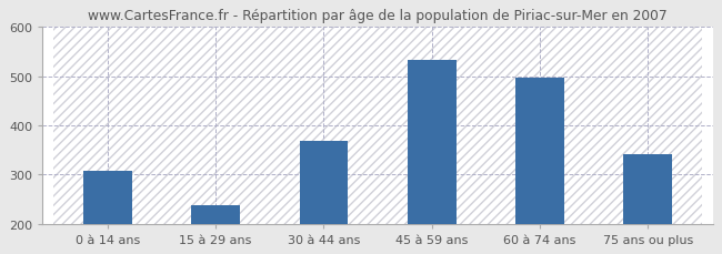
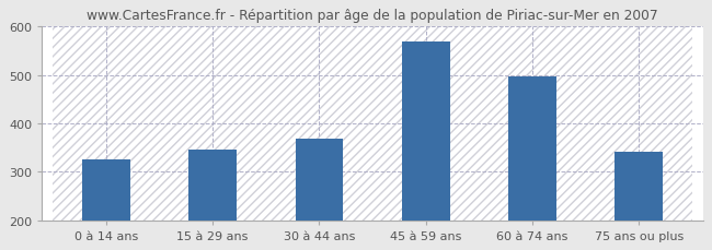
0 à 14 ans: 308 -> 325
15 à 29 ans: 237 -> 345
45 à 59 ans: 533 -> 570
